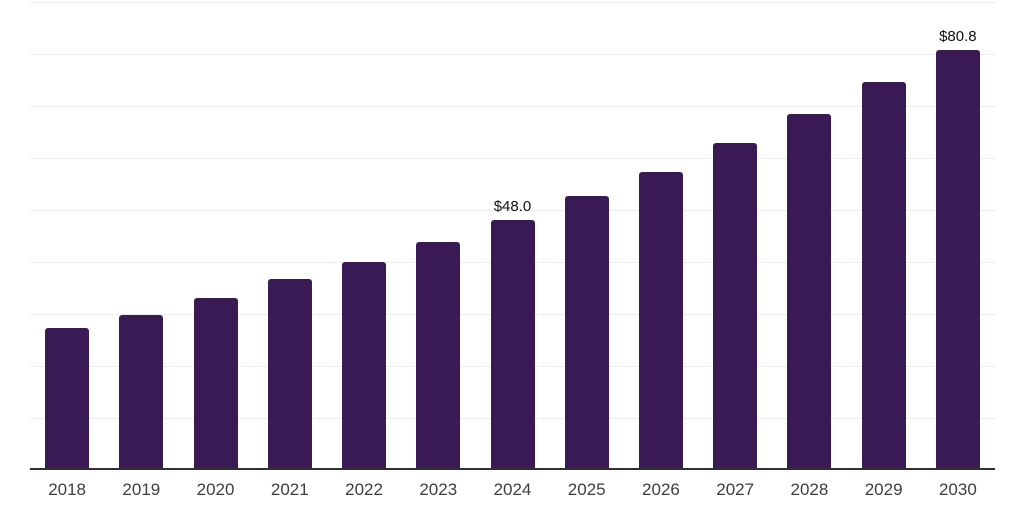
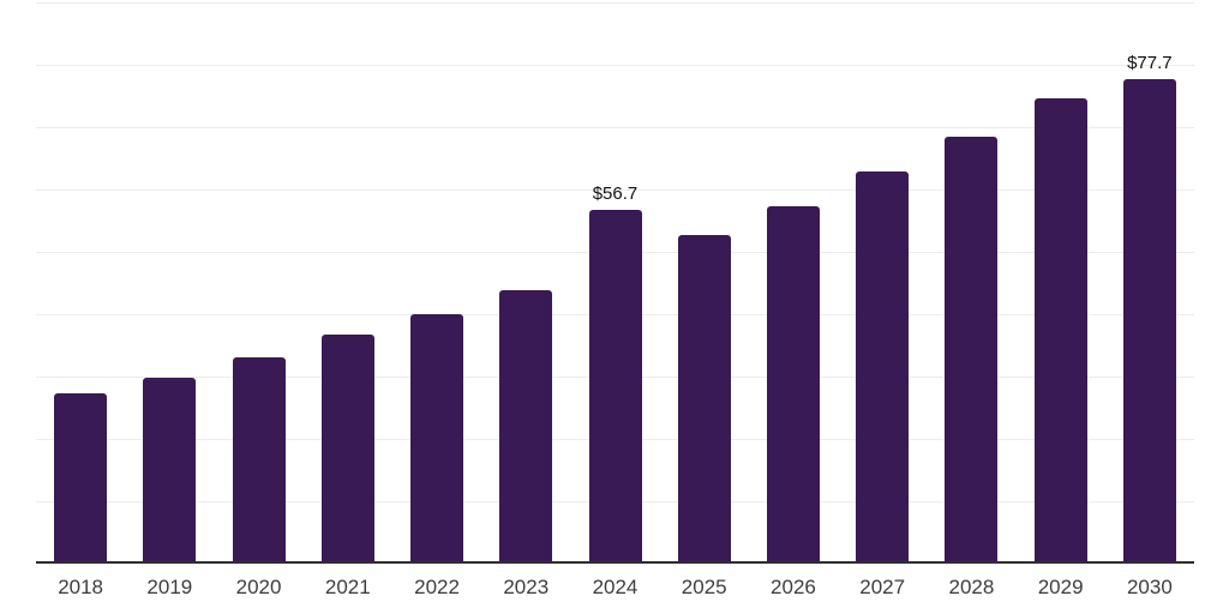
2024: $48.0 -> $56.7
2030: $80.8 -> $77.7
